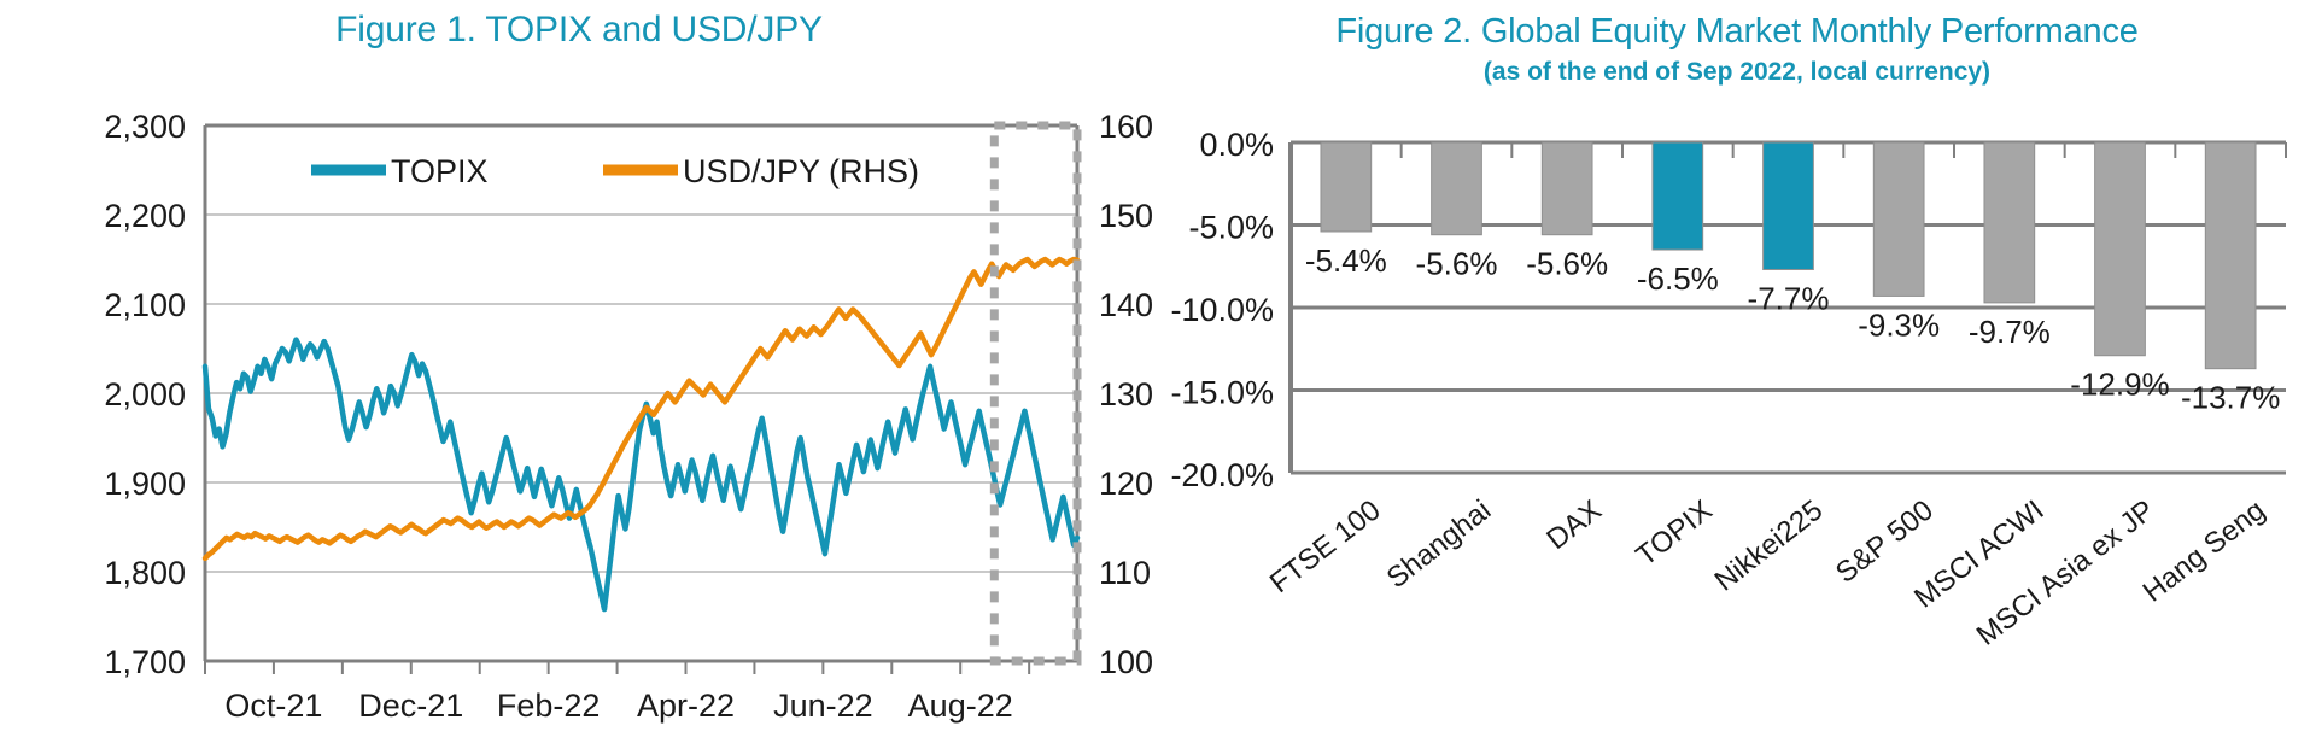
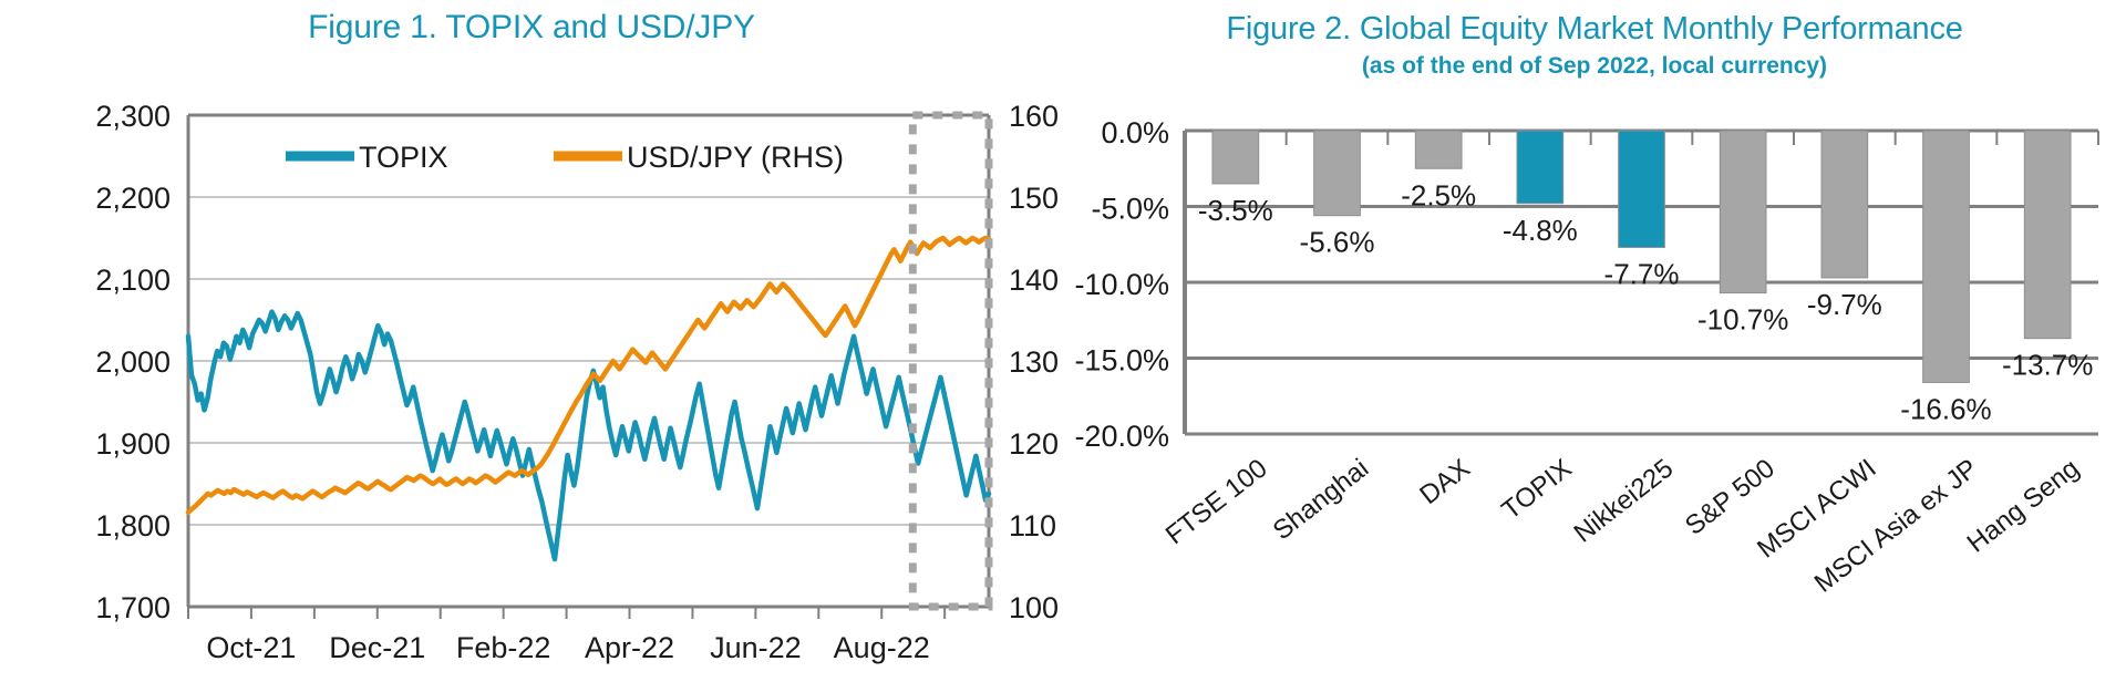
Figure 2. Global Equity Market Monthly Performance/FTSE 100: -5.4% -> -3.5%
Figure 2. Global Equity Market Monthly Performance/DAX: -5.6% -> -2.5%
Figure 2. Global Equity Market Monthly Performance/TOPIX: -6.5% -> -4.8%
Figure 2. Global Equity Market Monthly Performance/S&P 500: -9.3% -> -10.7%
Figure 2. Global Equity Market Monthly Performance/MSCI Asia ex JP: -12.9% -> -16.6%
